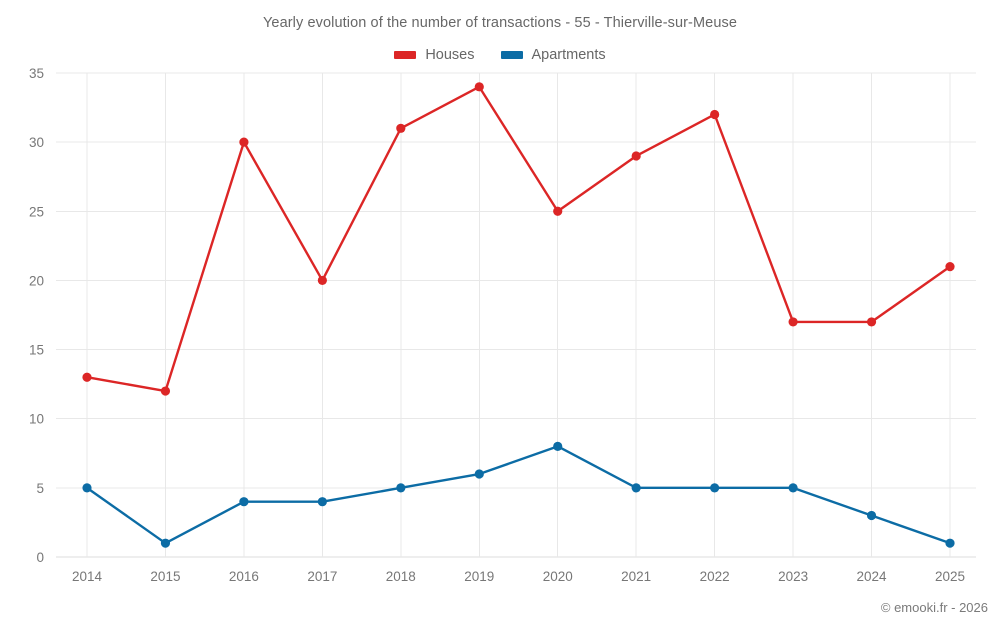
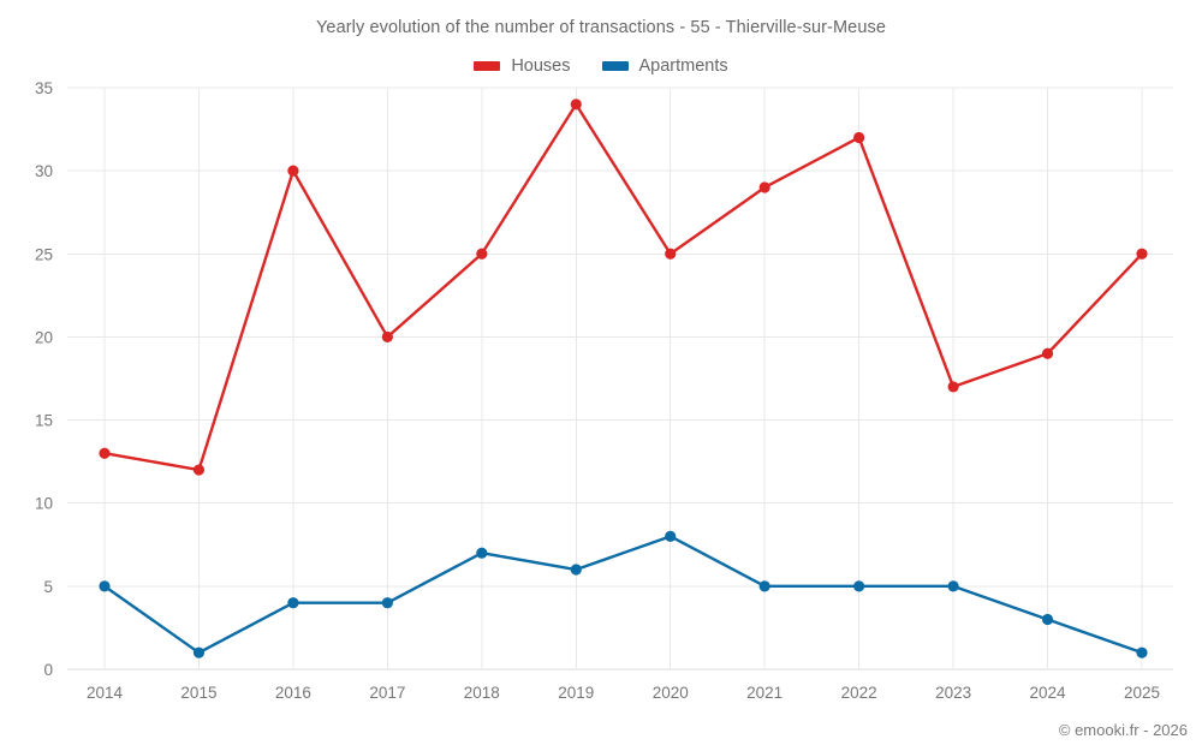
Houses/2018: 31 -> 25
Apartments/2018: 5 -> 7
Houses/2024: 17 -> 19
Houses/2025: 21 -> 25
